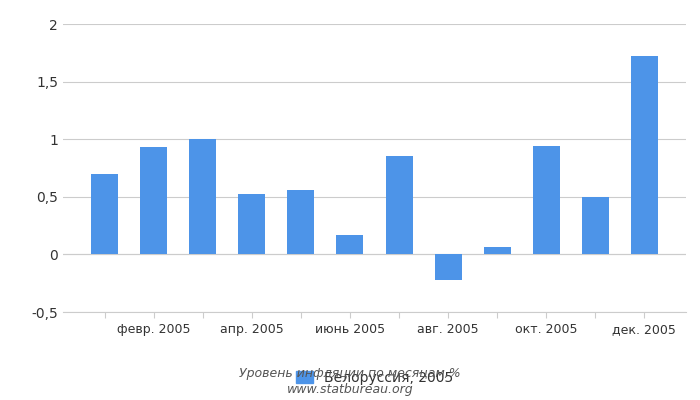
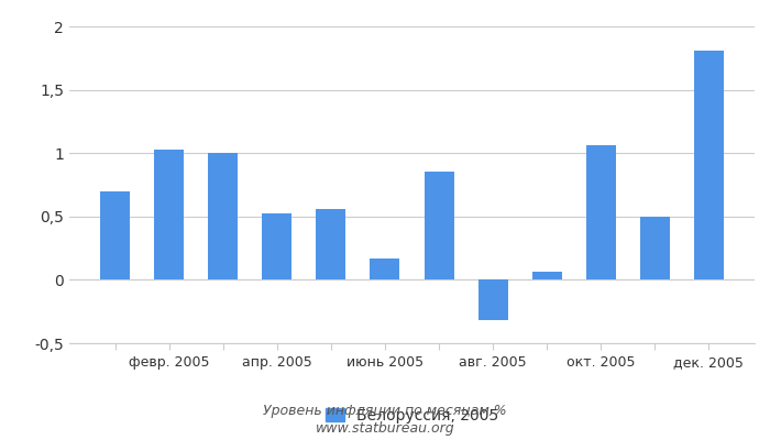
февр. 2005: 0,93 -> 1,03
авг. 2005: -0,22 -> -0,32
окт. 2005: 0,94 -> 1,06
дек. 2005: 1,72 -> 1,81
